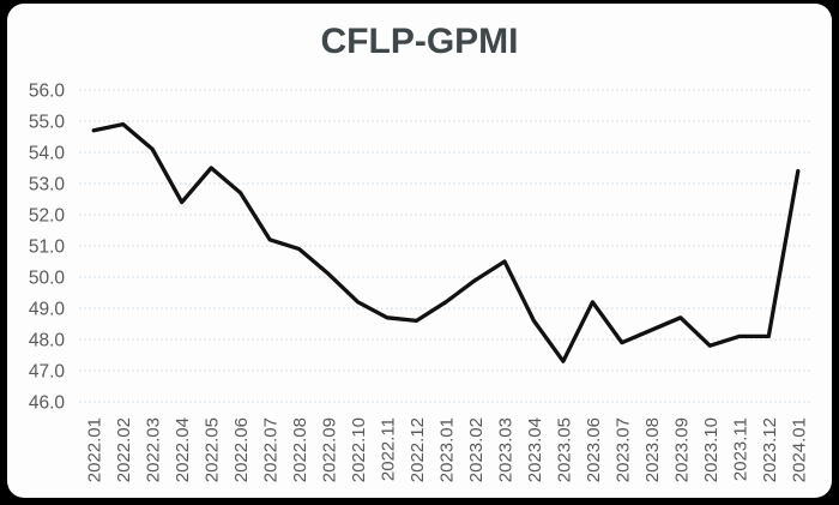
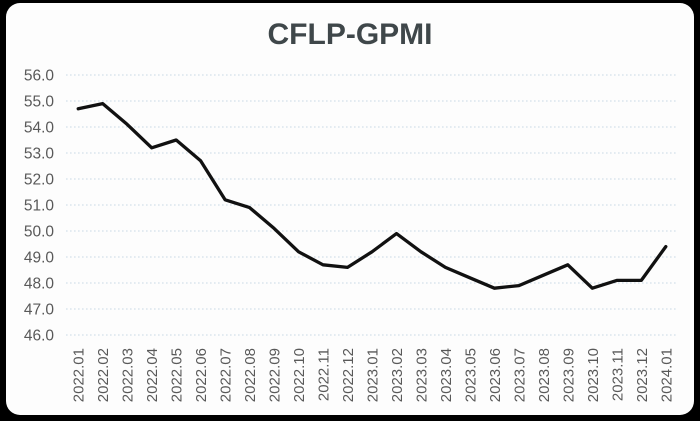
2022.04: 52.4 -> 53.2
2023.03: 50.5 -> 49.2
2023.05: 47.3 -> 48.2
2023.06: 49.2 -> 47.8
2024.01: 53.4 -> 49.4
